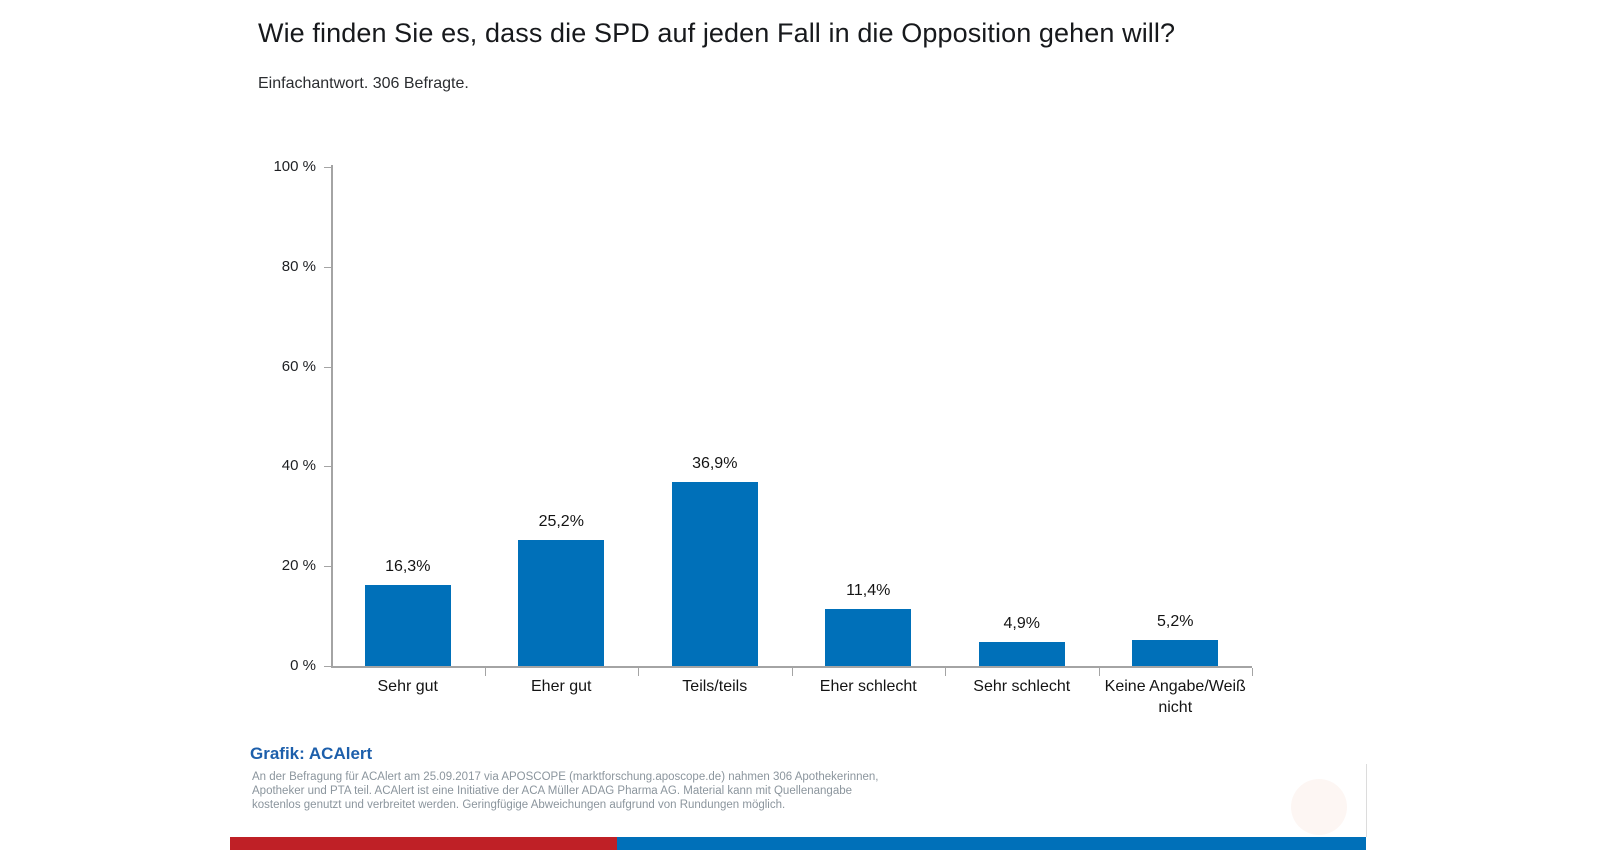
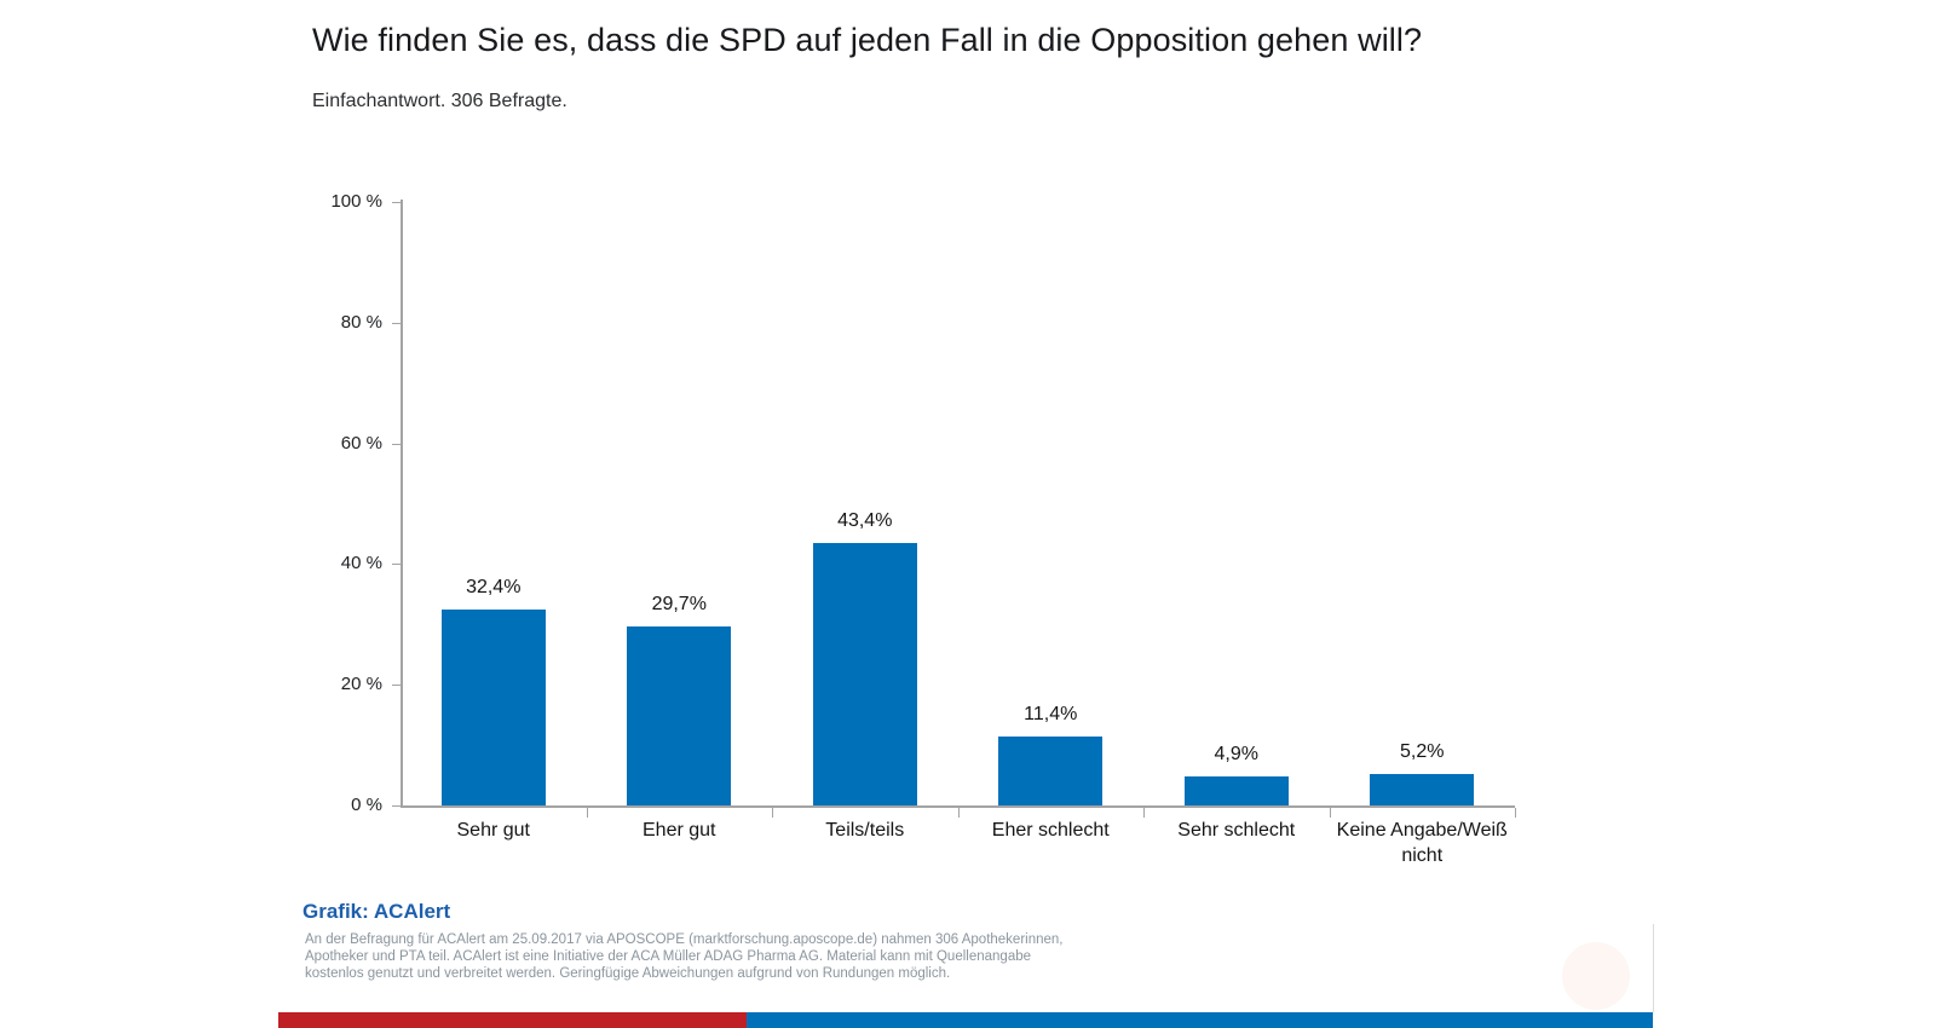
Sehr gut: 16,3% -> 32,4%
Eher gut: 25,2% -> 29,7%
Teils/teils: 36,9% -> 43,4%
